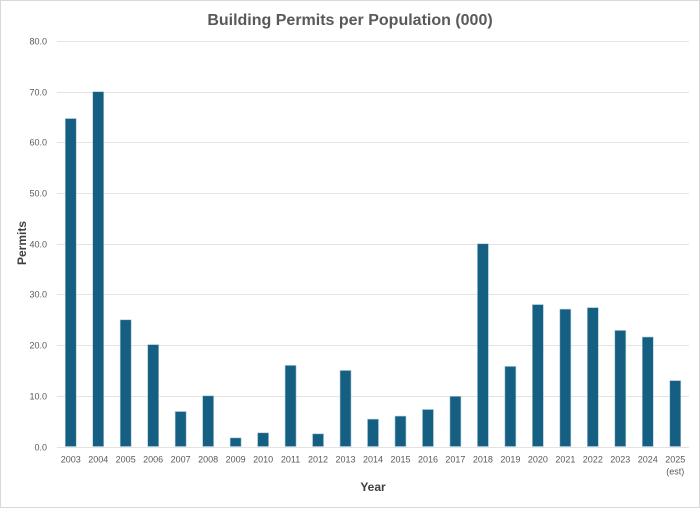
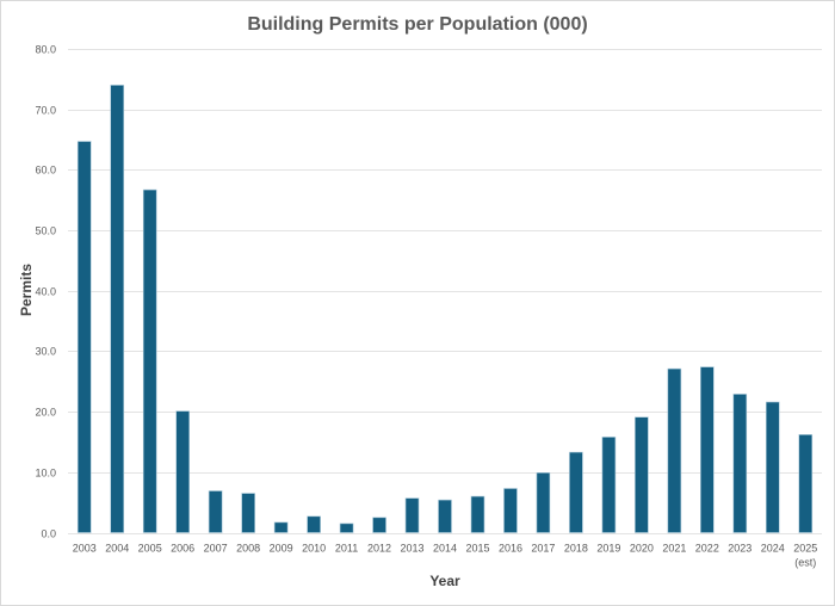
2004: 70 -> 74
2005: 25 -> 57
2008: 10 -> 6
2011: 16 -> 2
2013: 15 -> 6
2018: 40 -> 13
2020: 28 -> 19
2025: 13 -> 16
